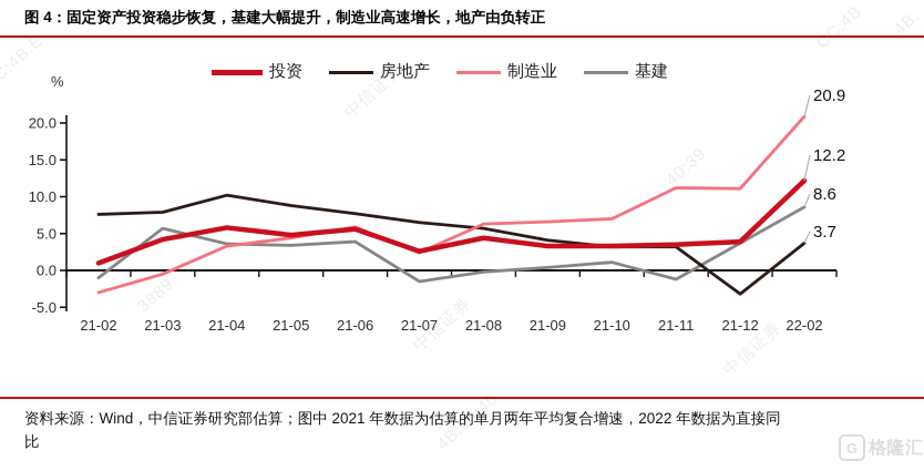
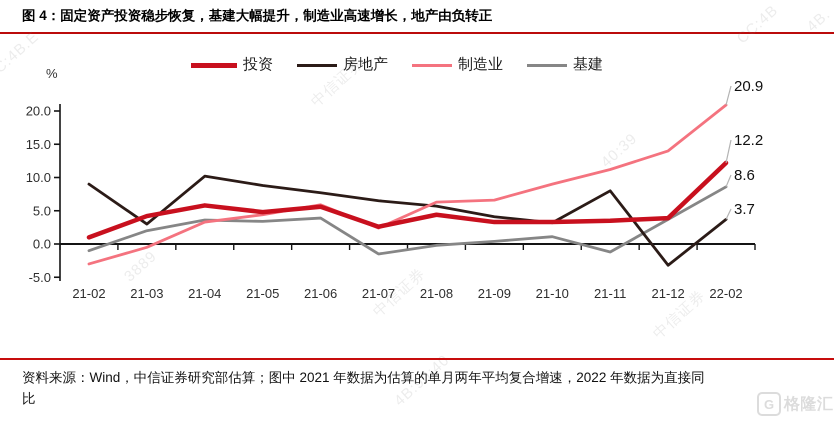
房地产/21-02: 8 -> 9
房地产/21-03: 8 -> 3
基建/21-03: 6 -> 2
制造业/21-10: 7 -> 9
房地产/21-11: 3 -> 8
制造业/21-12: 11 -> 14
